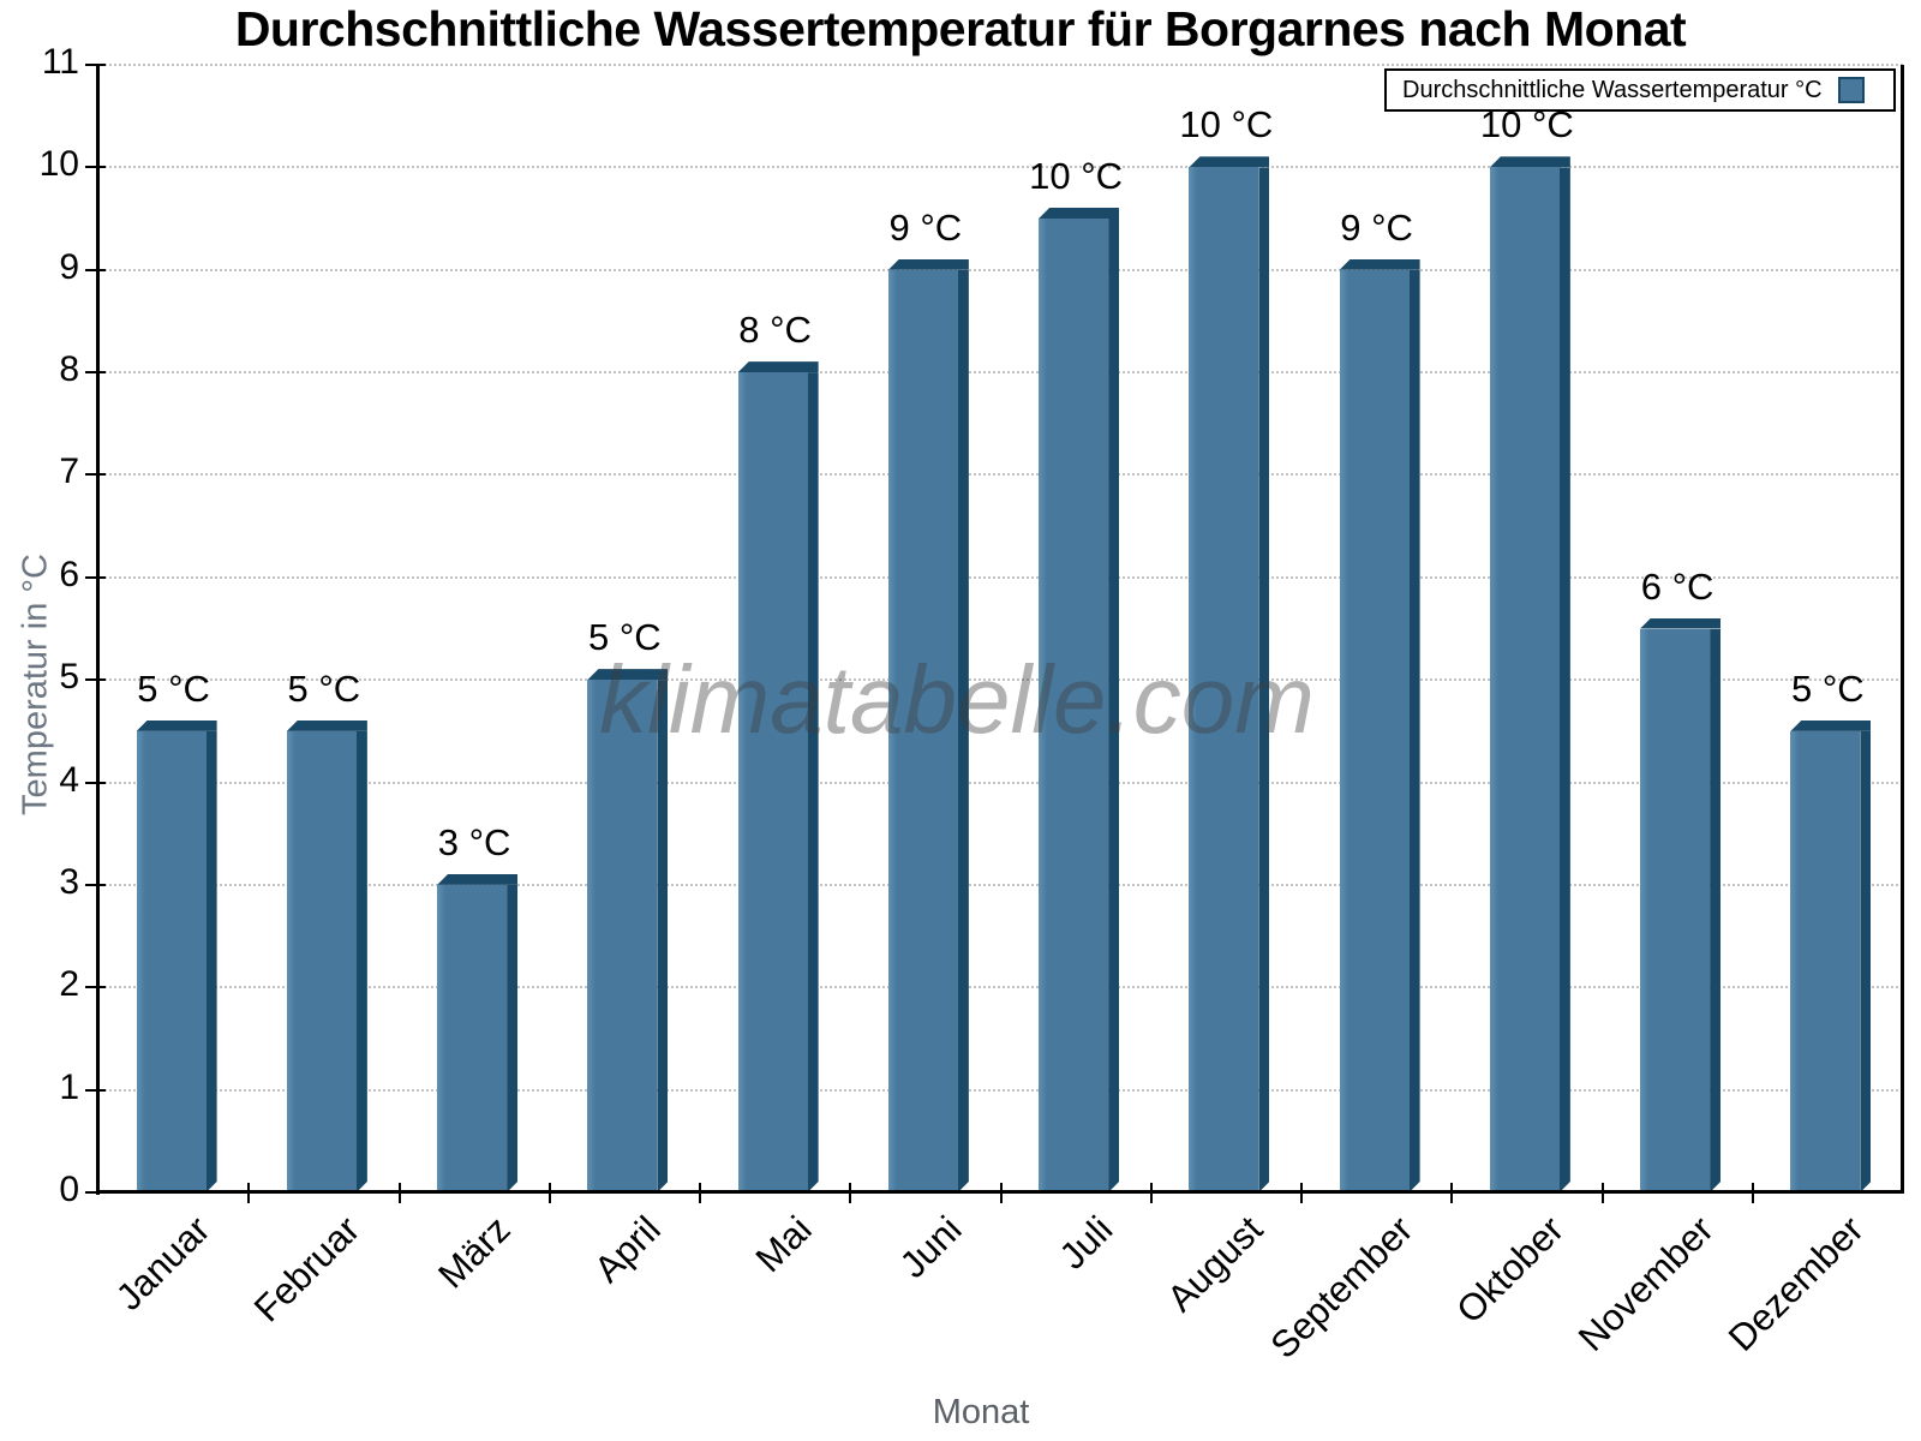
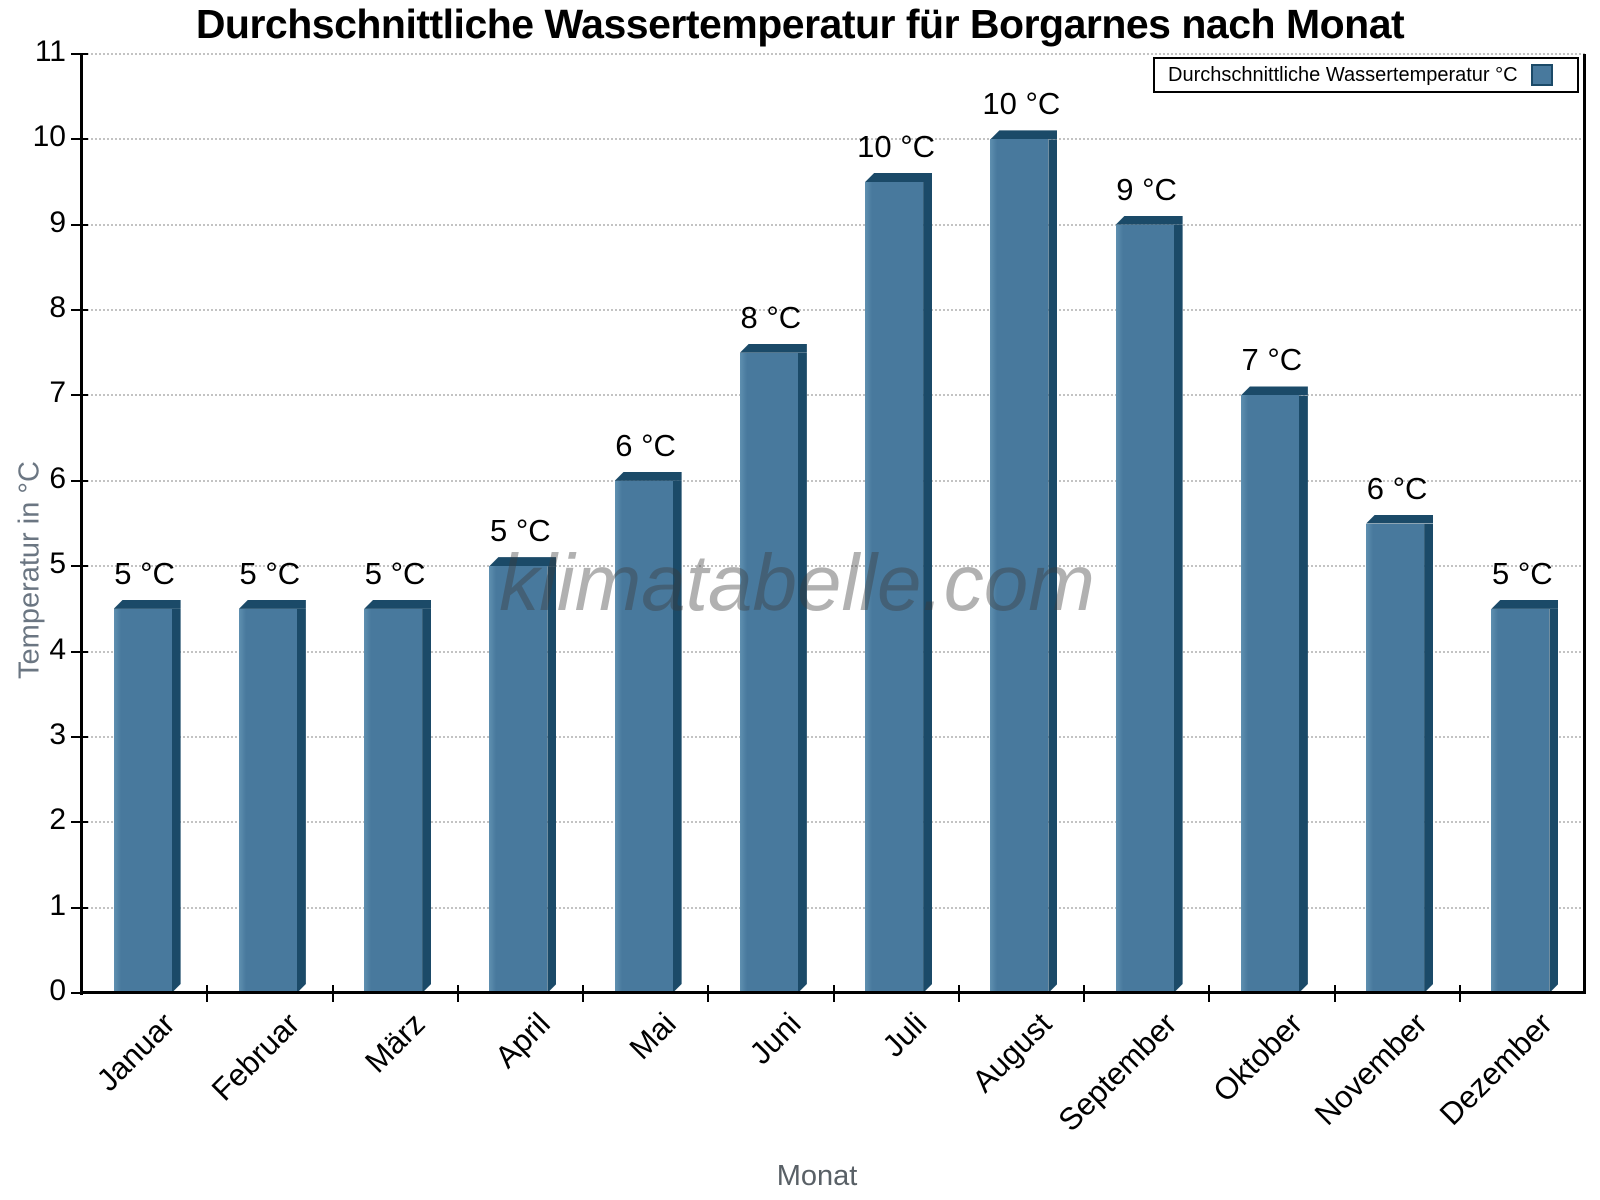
März: 3 -> 5
Mai: 8 -> 6
Juni: 9 -> 8
Oktober: 10 -> 7
